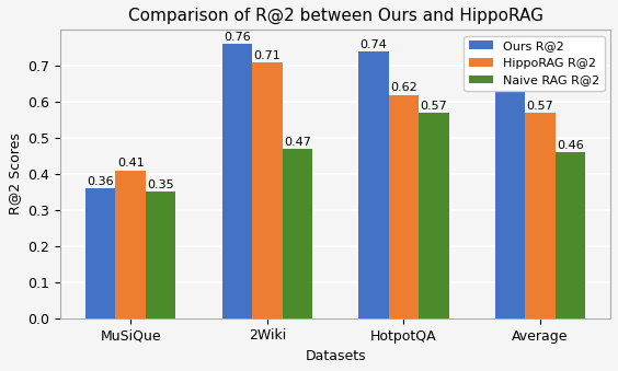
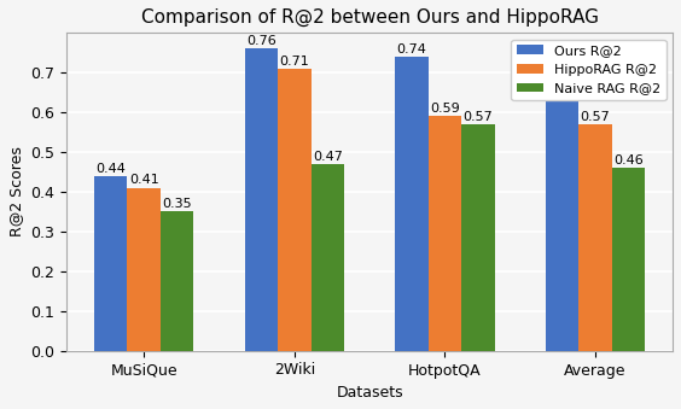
Ours R@2/MuSiQue: 0.36 -> 0.44
HippoRAG R@2/HotpotQA: 0.62 -> 0.59
